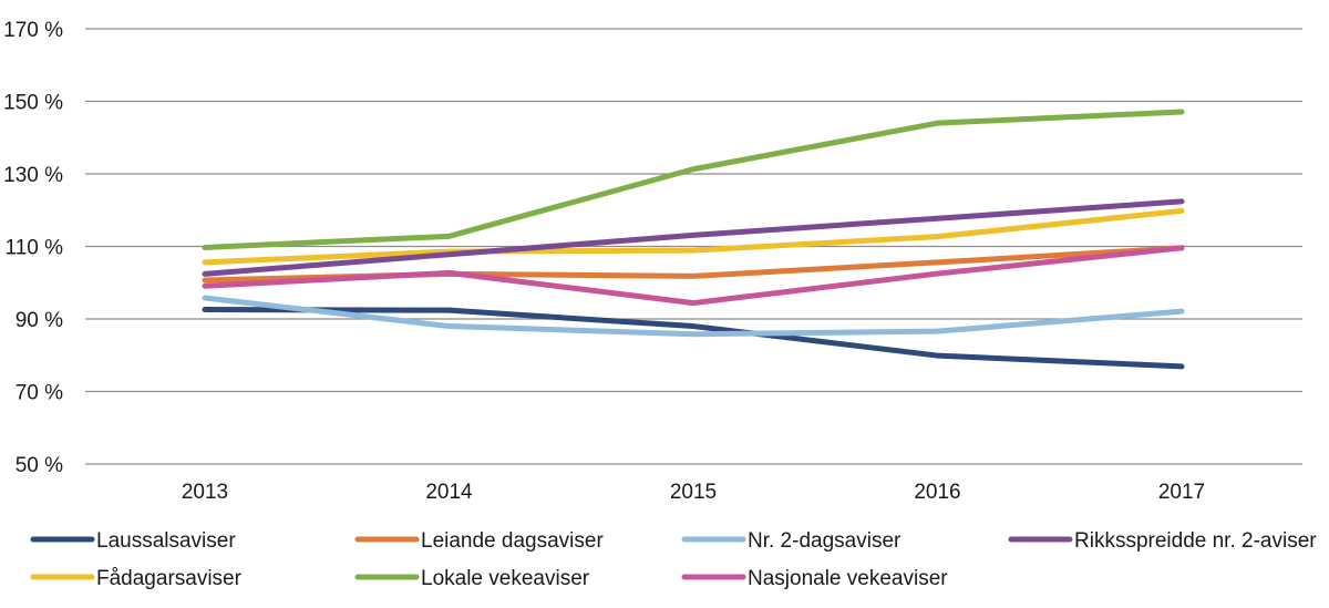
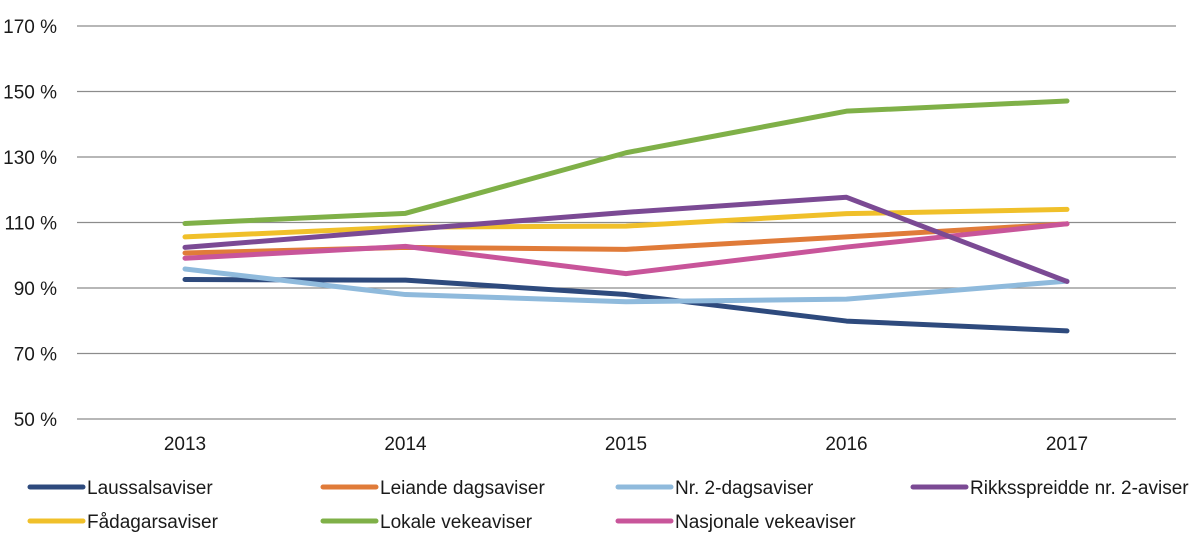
Rikksspreidde nr. 2-aviser/2017: 122% -> 92%
Fådagarsaviser/2017: 120% -> 114%
